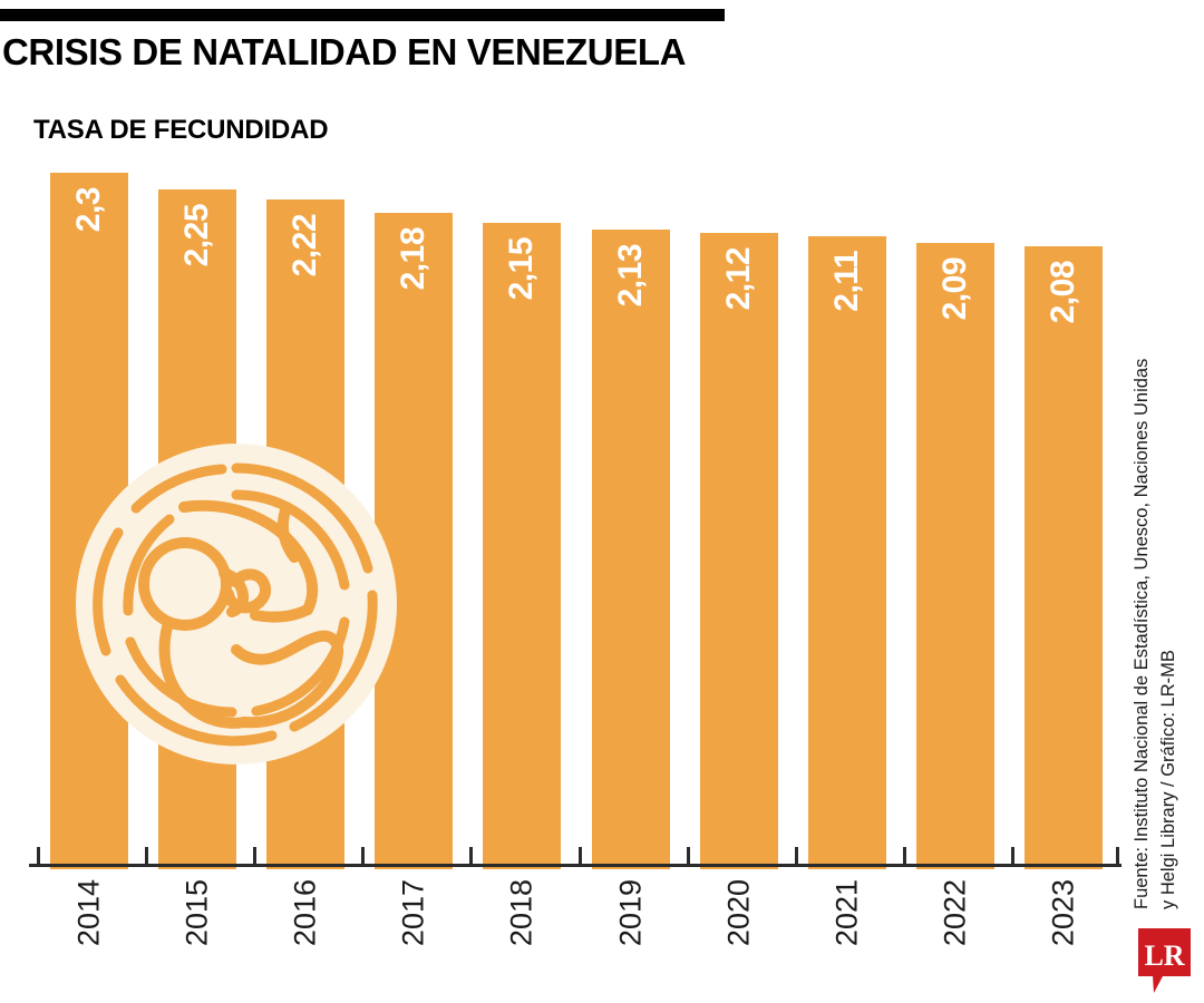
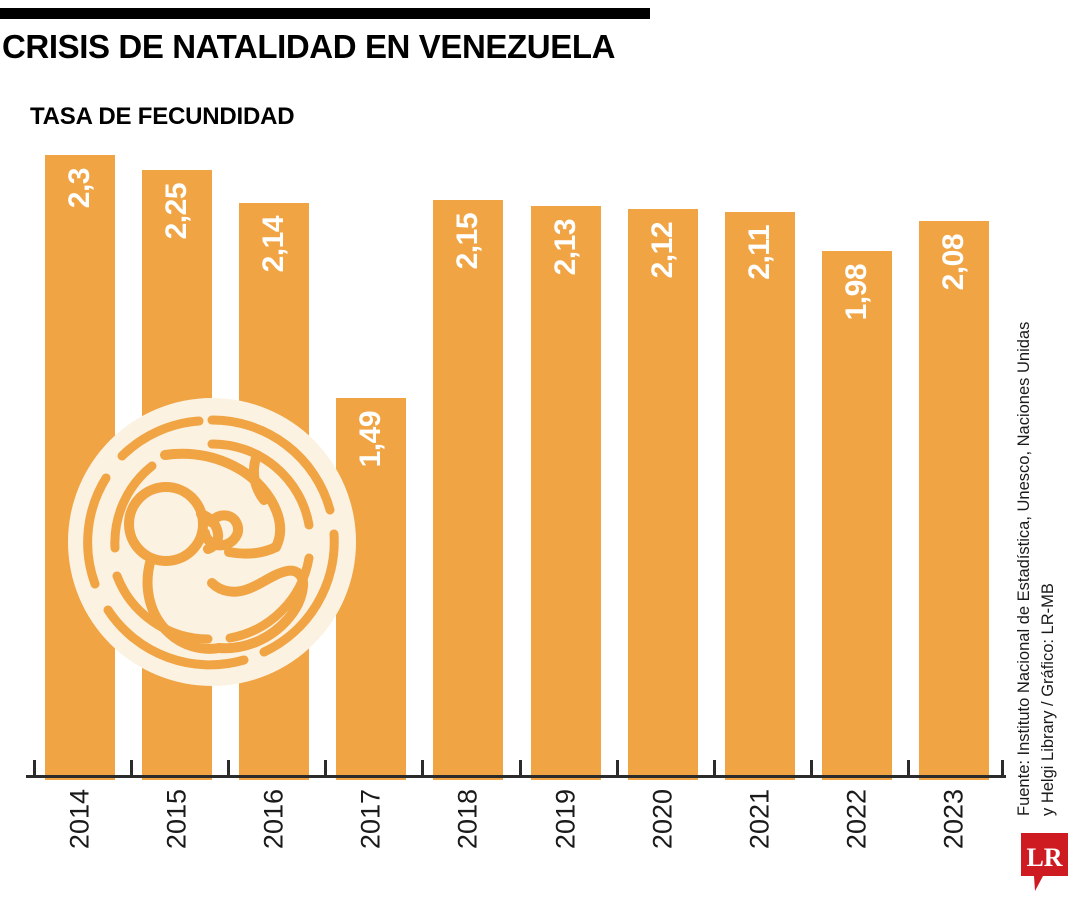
2016: 2,22 -> 2,14
2017: 2,18 -> 1,49
2022: 2,09 -> 1,98
